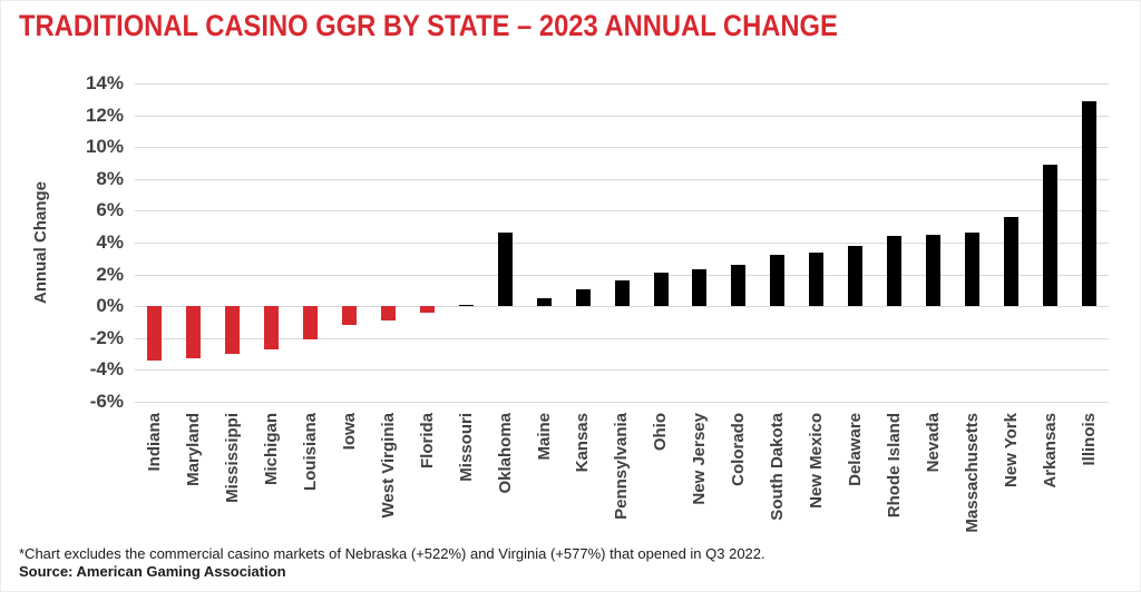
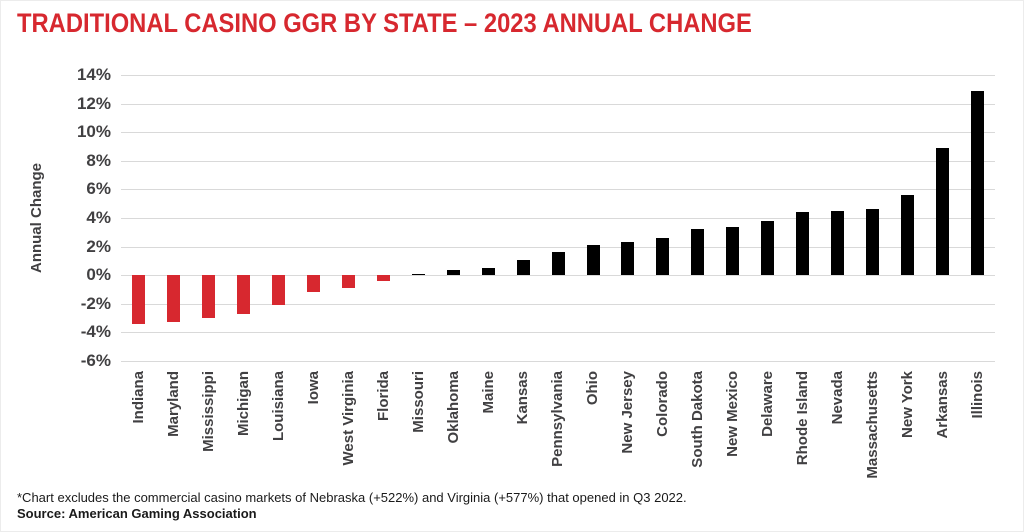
Oklahoma: 4.6% -> 0.4%
